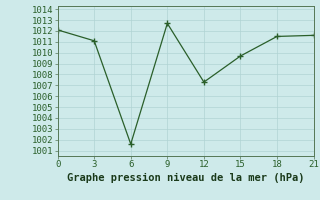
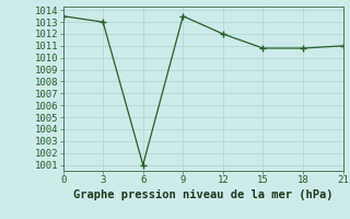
0: 1012.1 -> 1013.5
3: 1011.1 -> 1013.0
6: 1001.6 -> 1001.0
9: 1012.7 -> 1013.5
12: 1007.3 -> 1012.0
15: 1009.7 -> 1010.8
18: 1011.5 -> 1010.8
21: 1011.6 -> 1011.0
